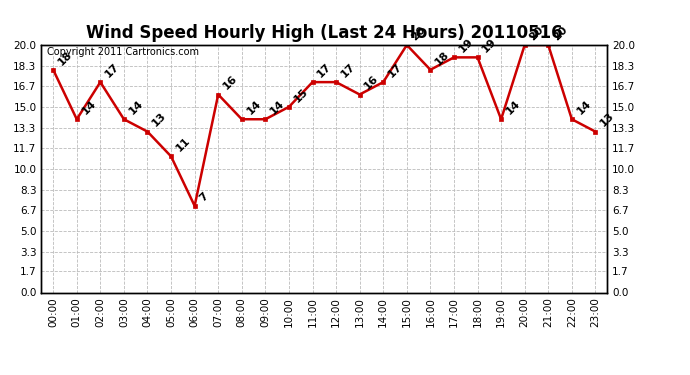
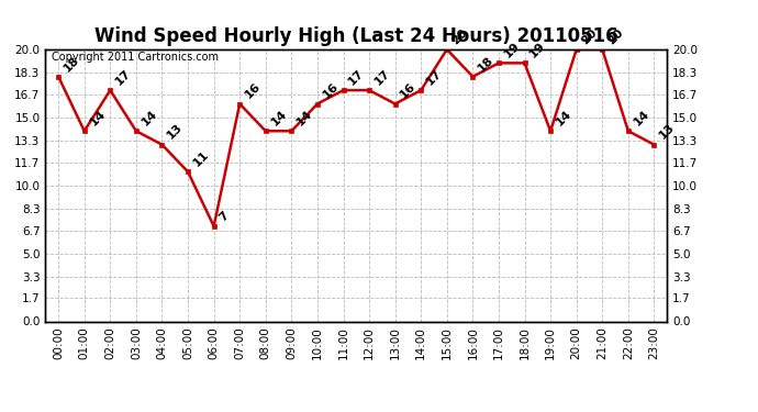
10:00: 15 -> 16
